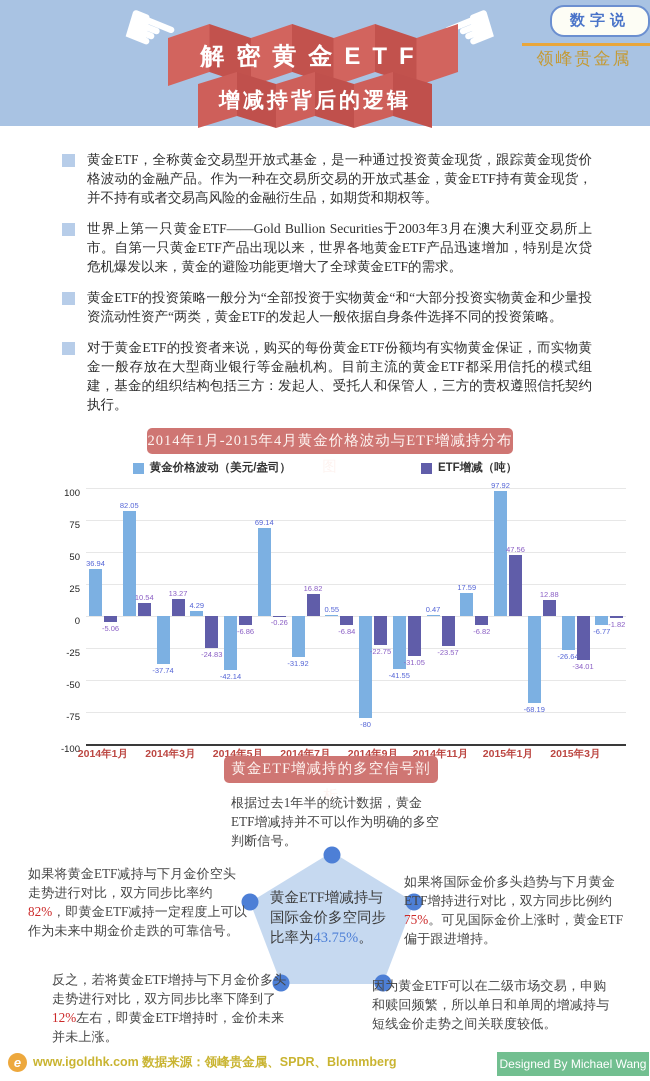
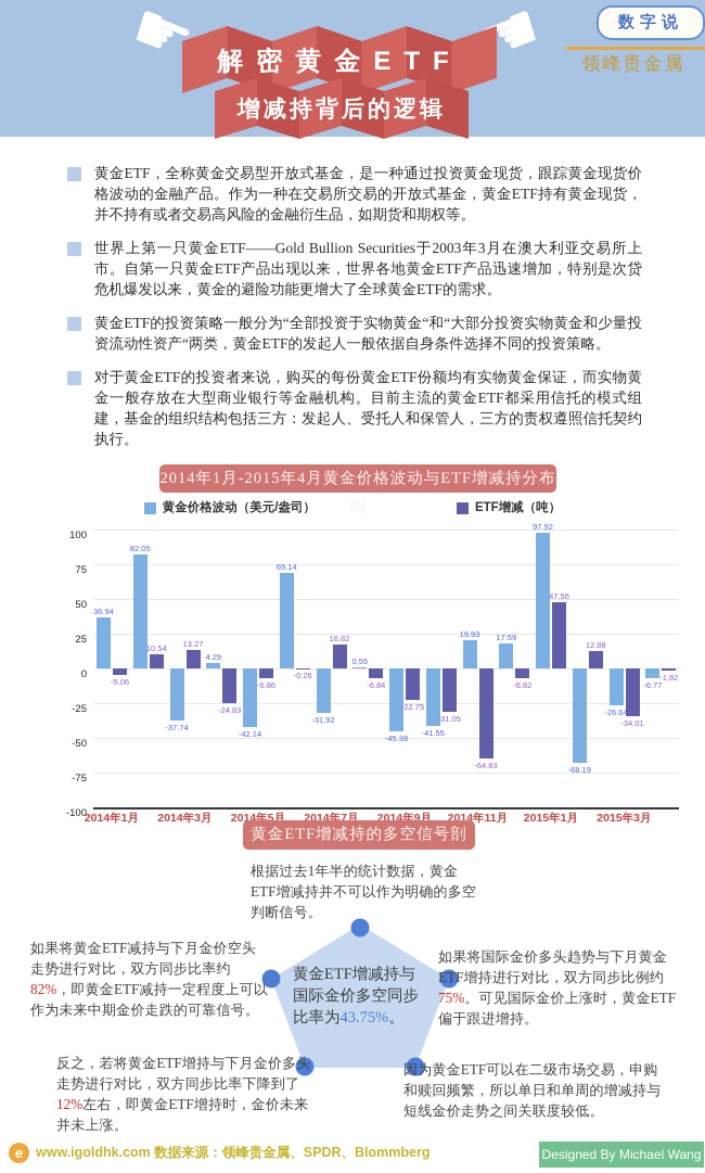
黄金价格波动（美元/盎司）/2014年9月: -80 -> -45.38
黄金价格波动（美元/盎司）/2014年11月: 0.47 -> 19.93
ETF增减（吨）/2014年11月: -23.57 -> -64.83
